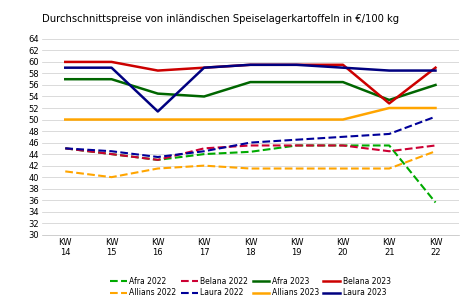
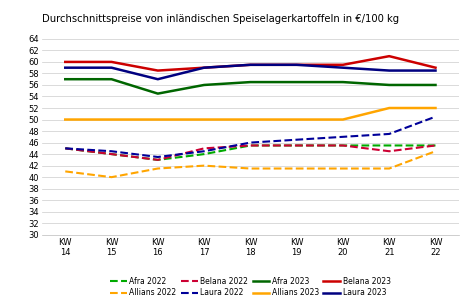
Laura 2023/KW 16: 51.4 -> 57.0
Afra 2023/KW 17: 54.0 -> 56.0
Afra 2022/KW 18: 44.4 -> 45.5
Afra 2023/KW 21: 53.4 -> 56.0
Belana 2023/KW 21: 52.8 -> 61.0
Afra 2022/KW 22: 35.6 -> 45.5
